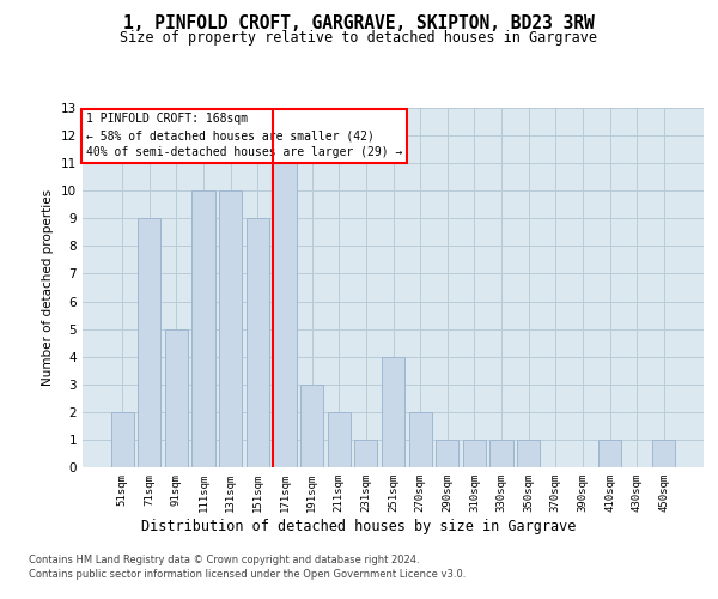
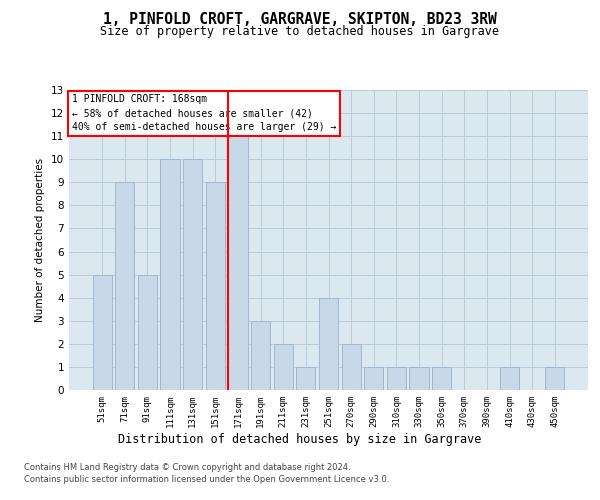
51sqm: 2 -> 5
